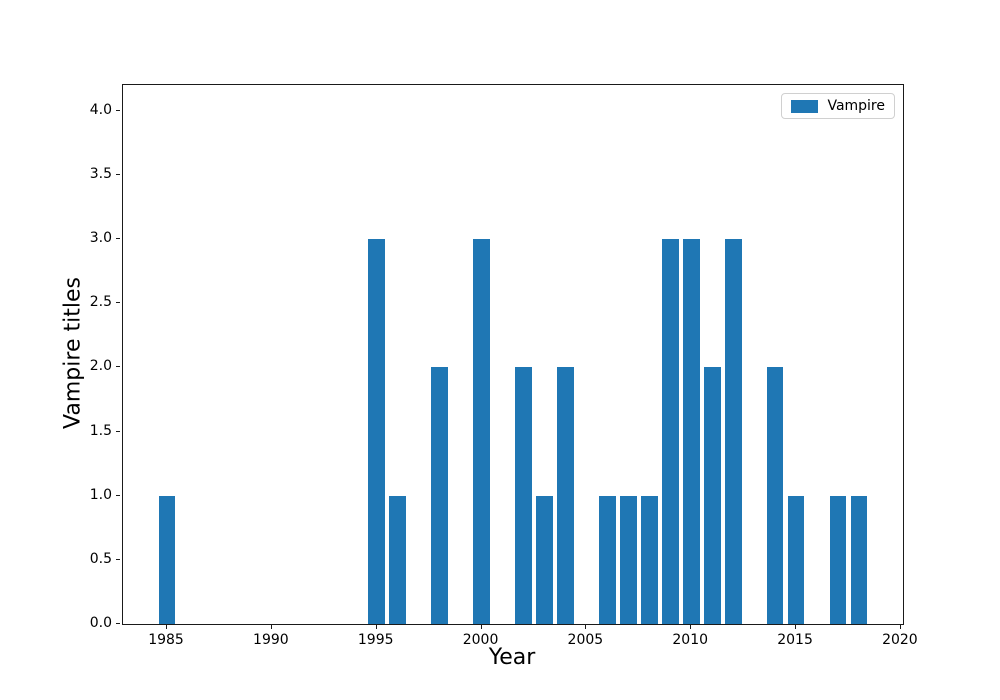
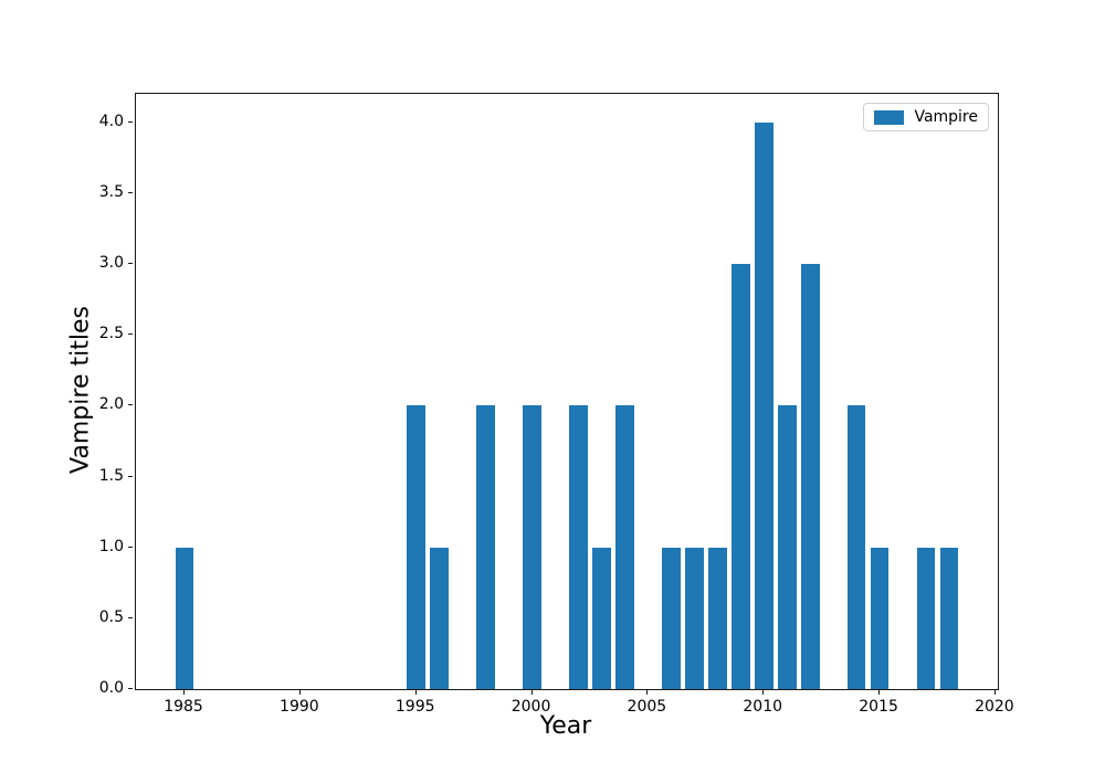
1995: 3 -> 2
2000: 3 -> 2
2010: 3 -> 4
